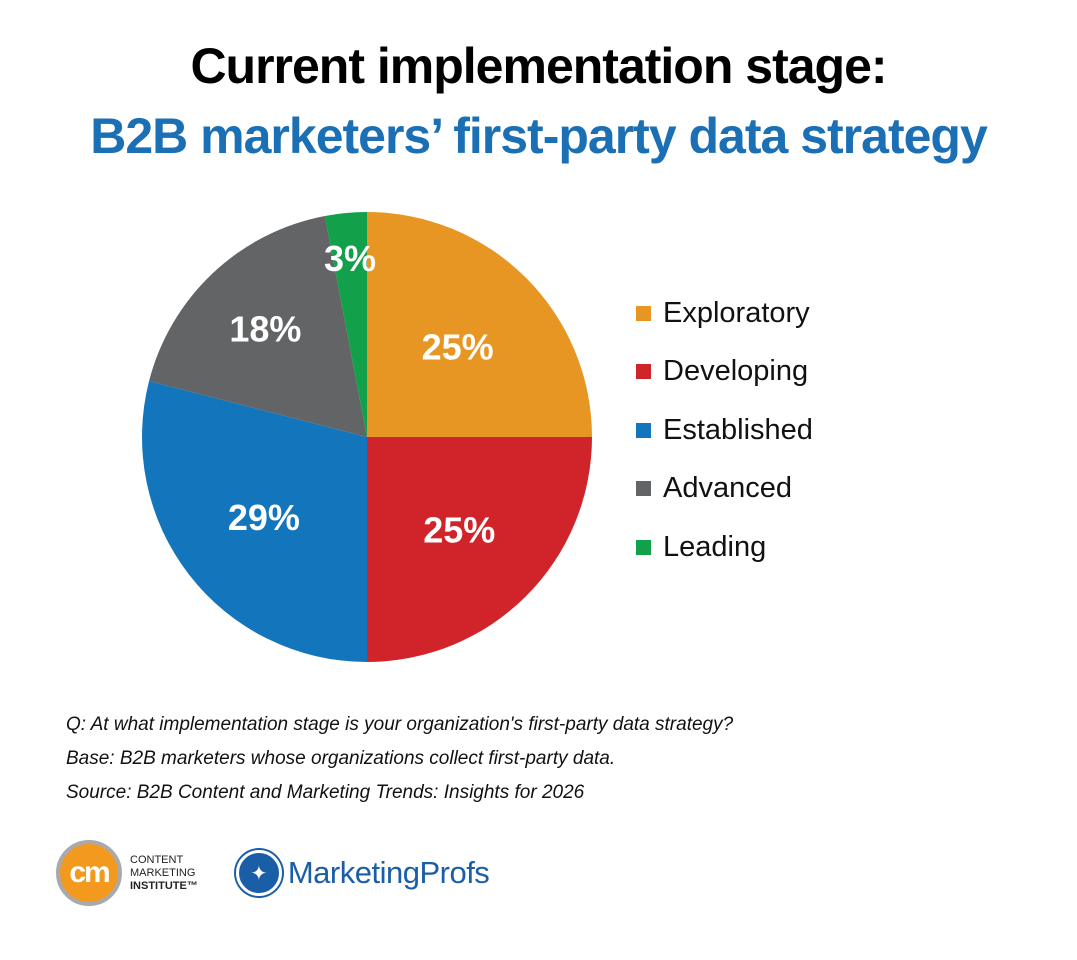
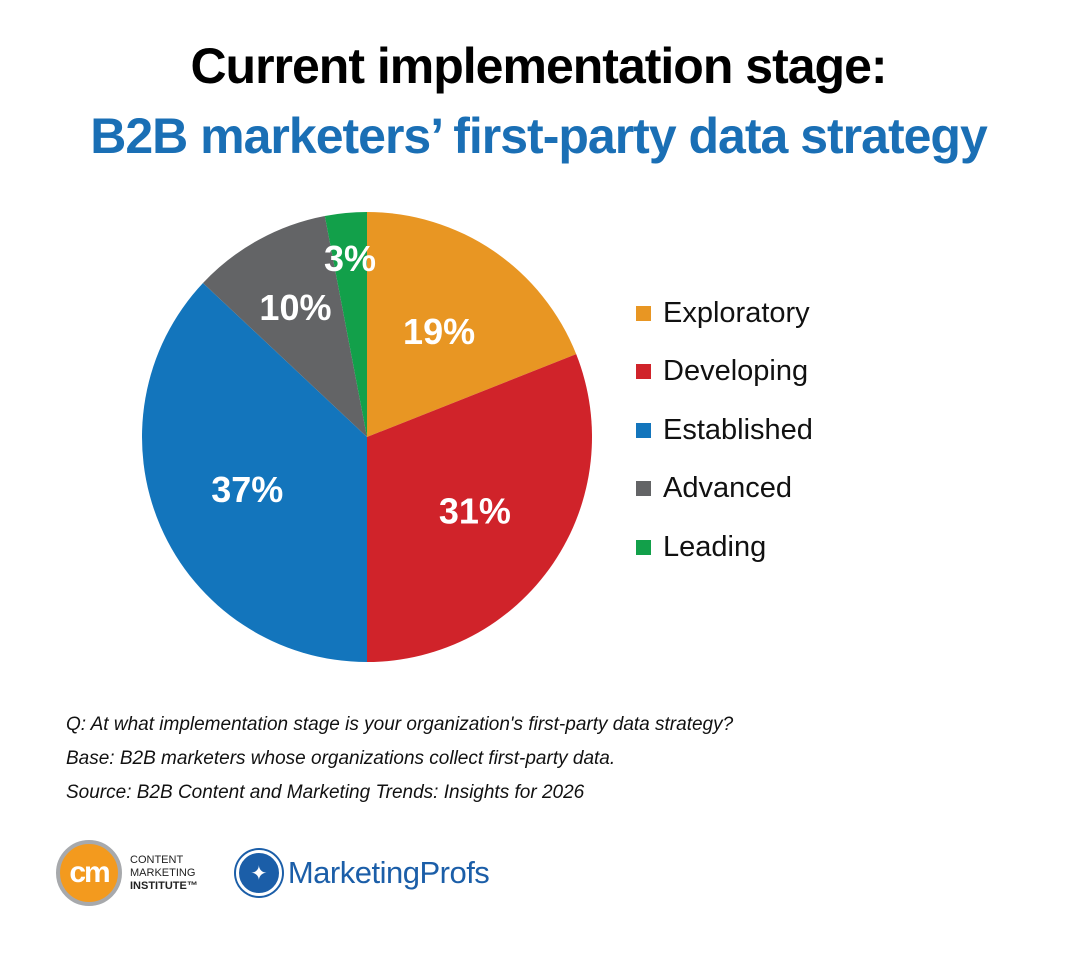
Exploratory: 25% -> 19%
Developing: 25% -> 31%
Established: 29% -> 37%
Advanced: 18% -> 10%
